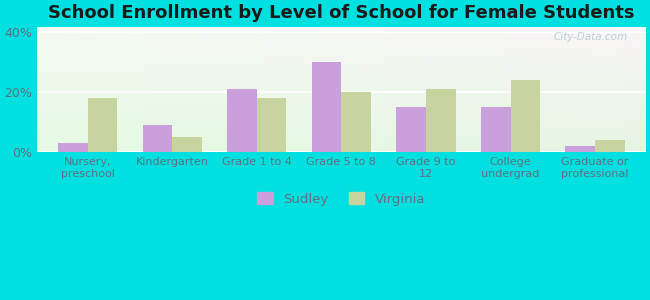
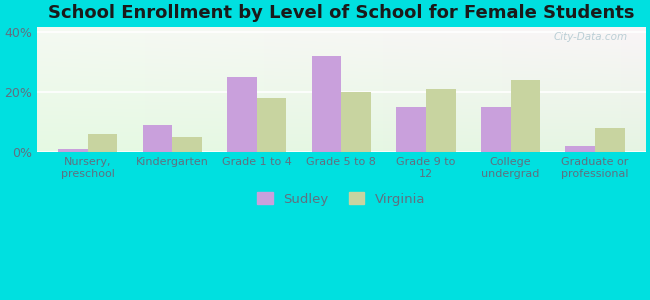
Sudley/Nursery, preschool: 3% -> 1%
Virginia/Nursery, preschool: 18% -> 6%
Sudley/Grade 1 to 4: 21% -> 25%
Sudley/Grade 5 to 8: 30% -> 32%
Virginia/Graduate or professional: 4% -> 8%
